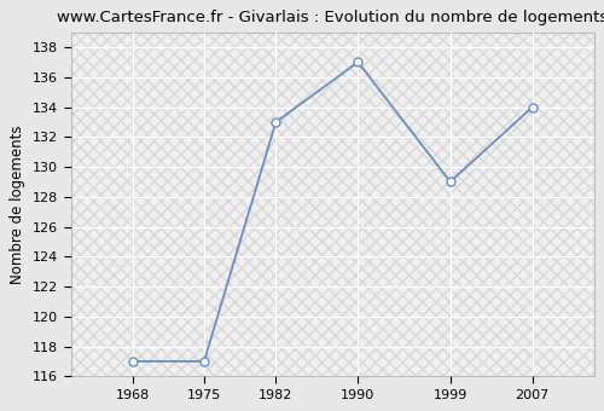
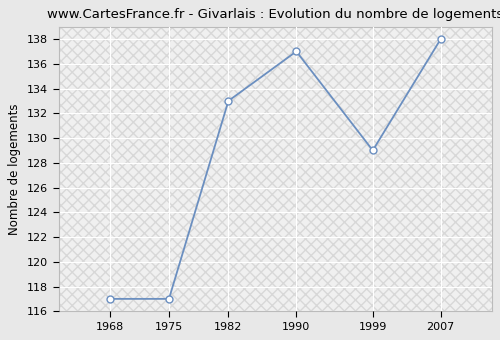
2007: 134 -> 138
